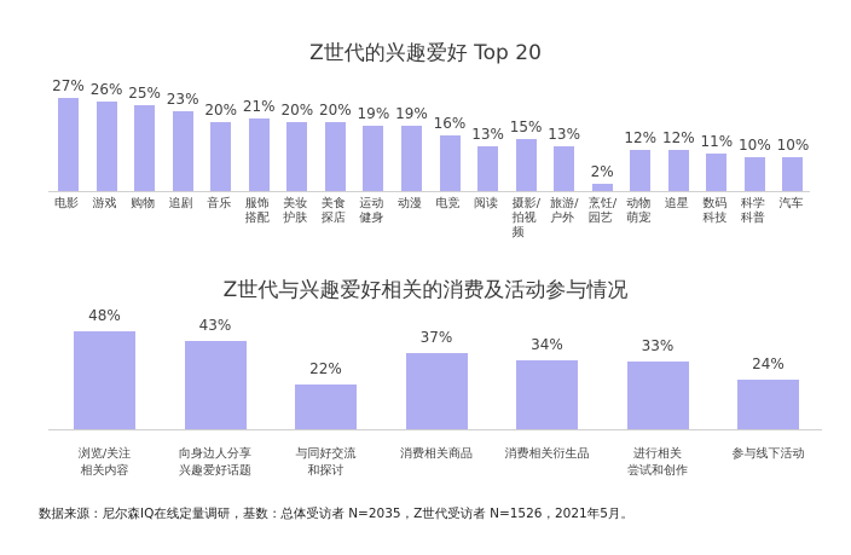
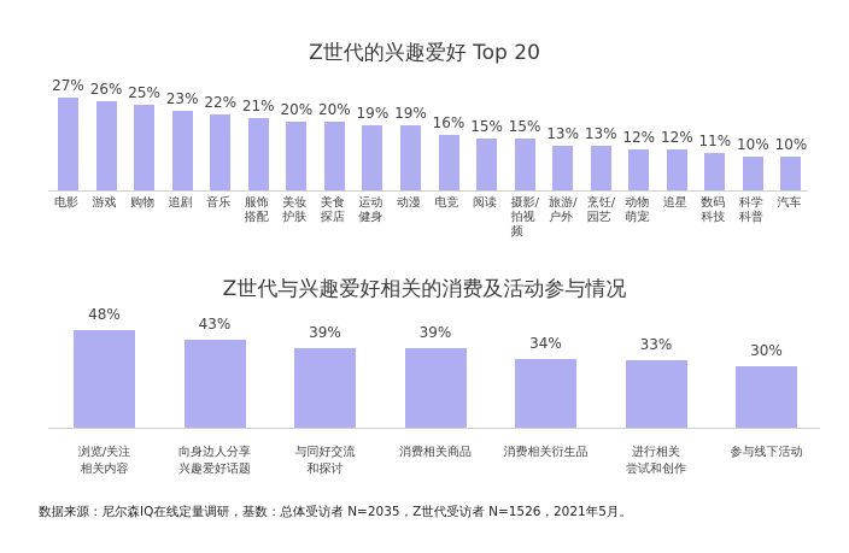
Z世代的兴趣爱好 Top 20/音乐: 20% -> 22%
Z世代的兴趣爱好 Top 20/阅读: 13% -> 15%
Z世代的兴趣爱好 Top 20/烹饪/园艺: 2% -> 13%
Z世代与兴趣爱好相关的消费及活动参与情况/与同好交流和探讨: 22% -> 39%
Z世代与兴趣爱好相关的消费及活动参与情况/消费相关商品: 37% -> 39%
Z世代与兴趣爱好相关的消费及活动参与情况/参与线下活动: 24% -> 30%
